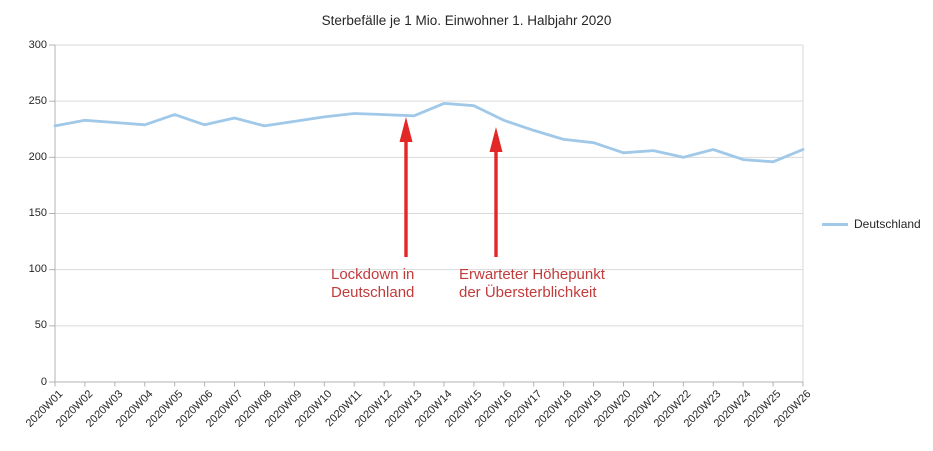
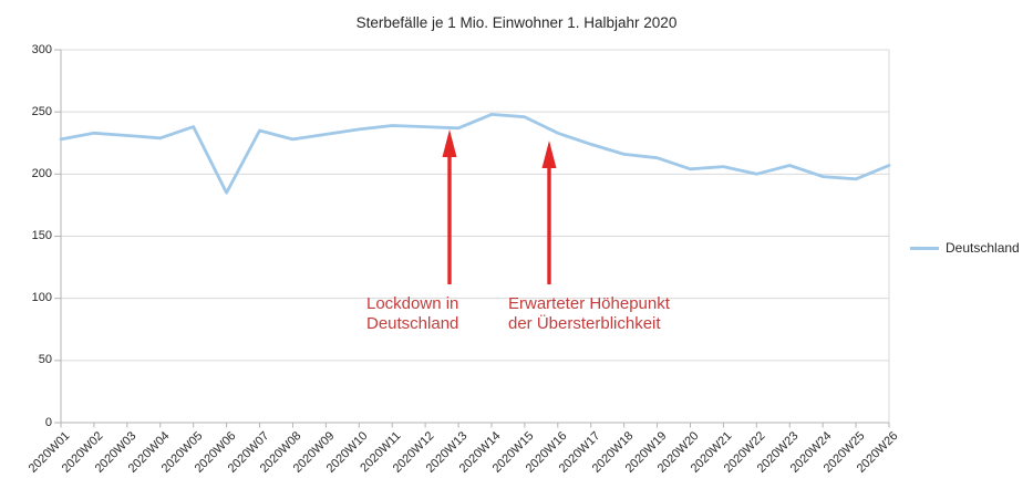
2020W06: 229 -> 185
